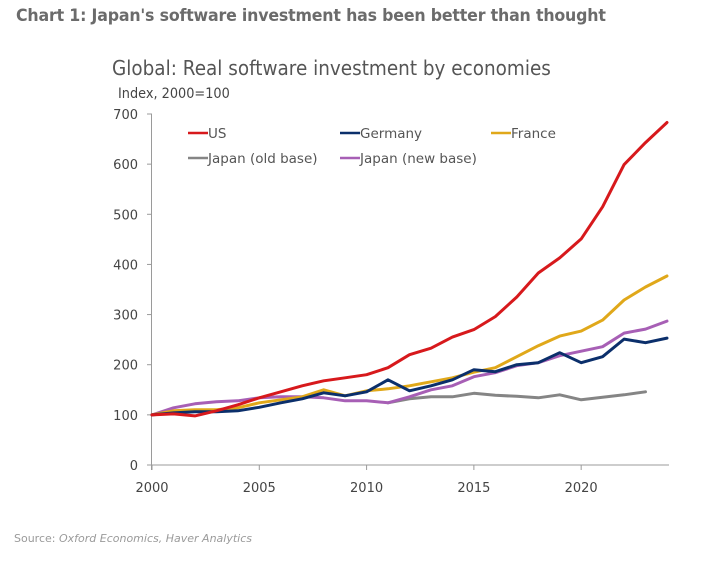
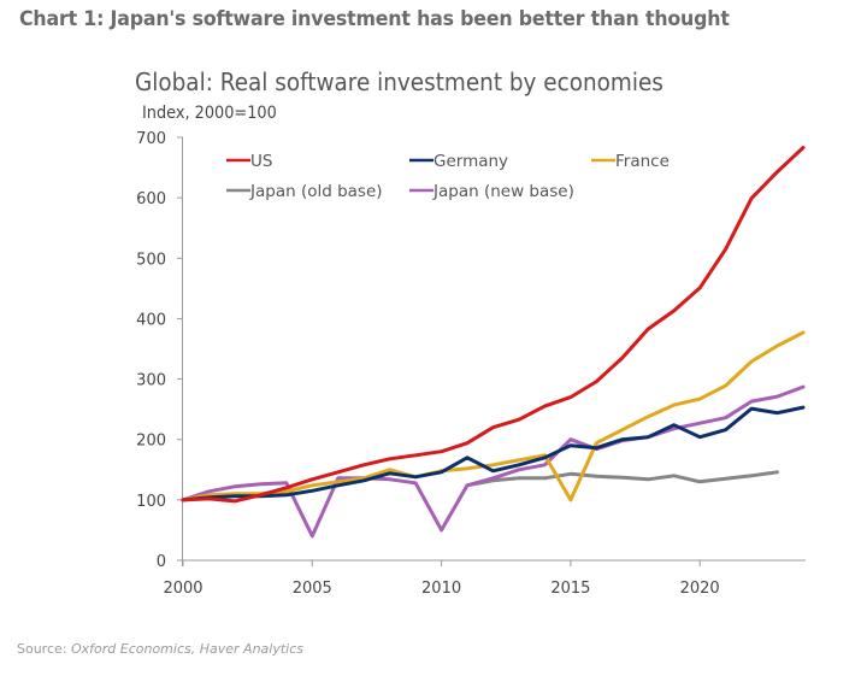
Japan (new base)/2005: 130 -> 40
Japan (new base)/2010: 130 -> 50
France/2015: 180 -> 100
Japan (new base)/2015: 180 -> 200
